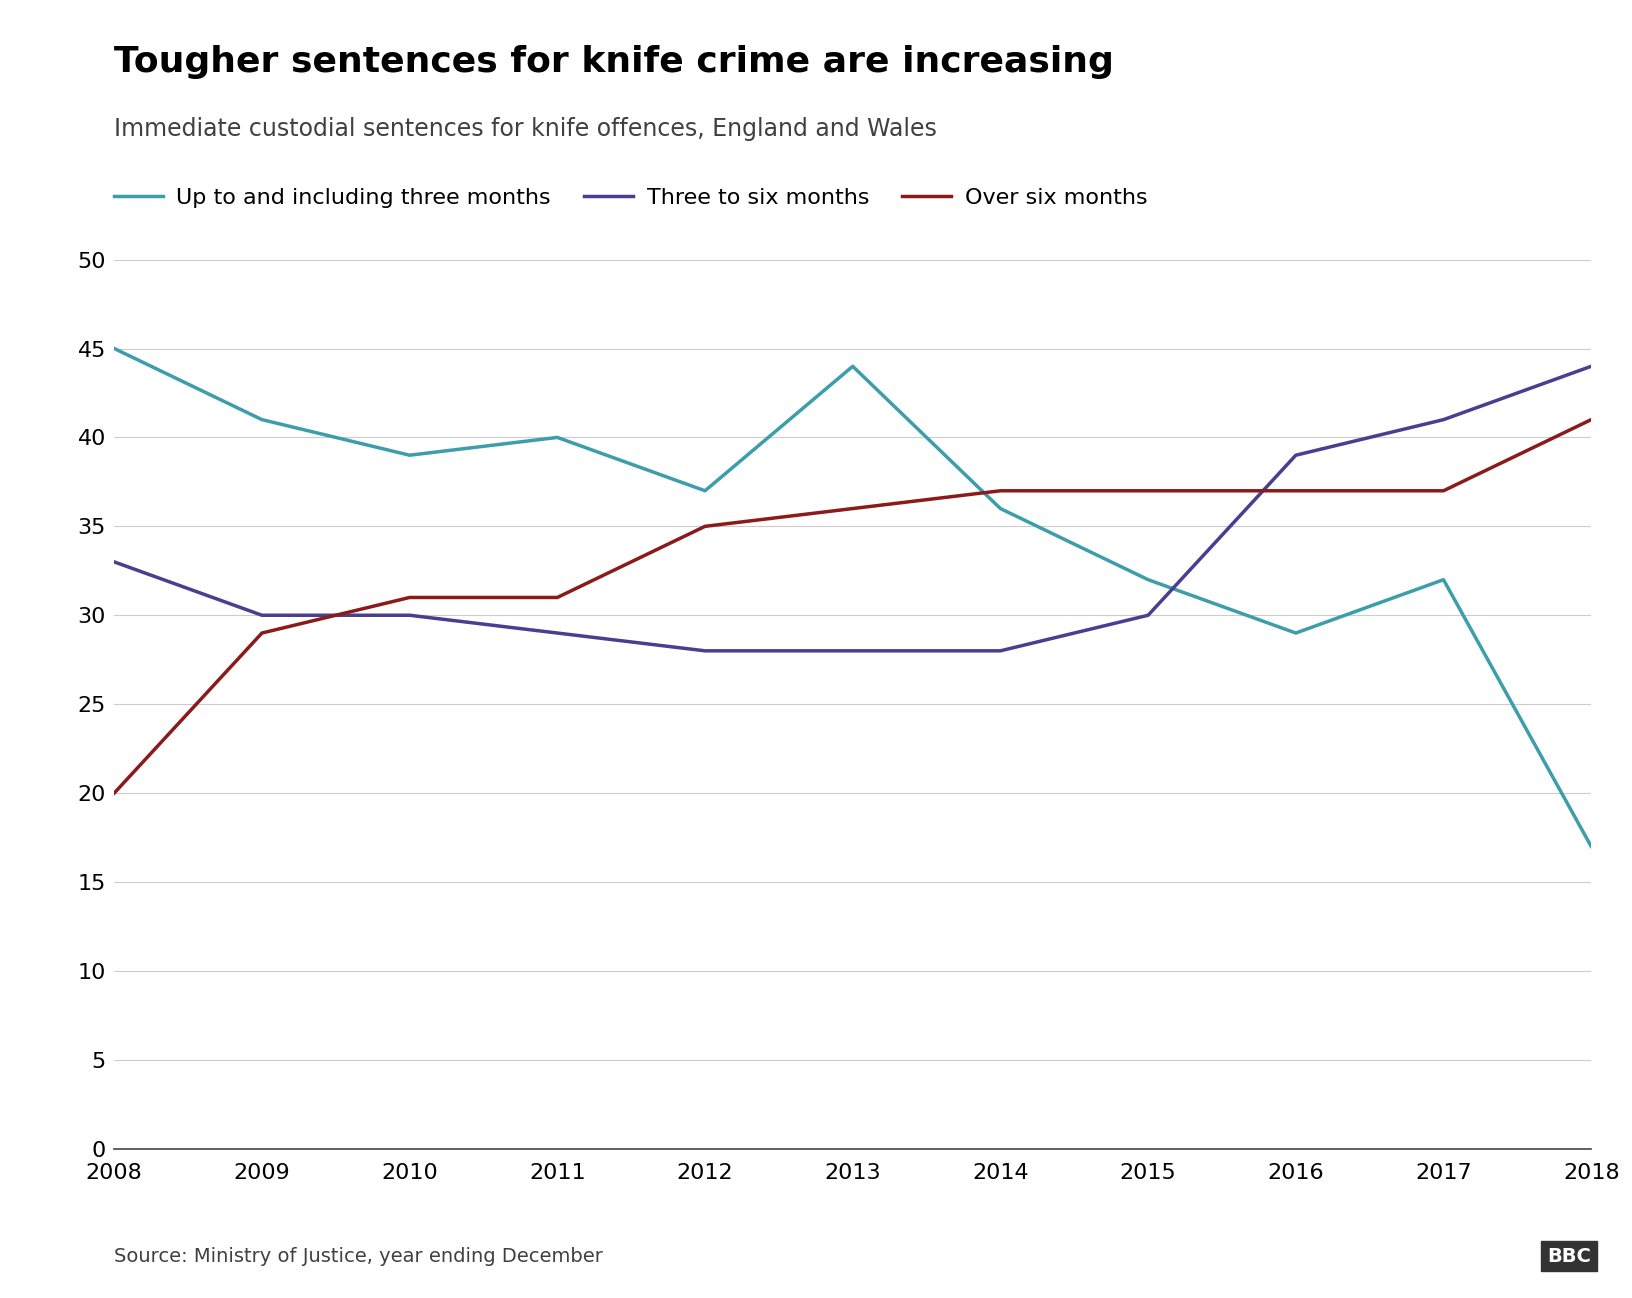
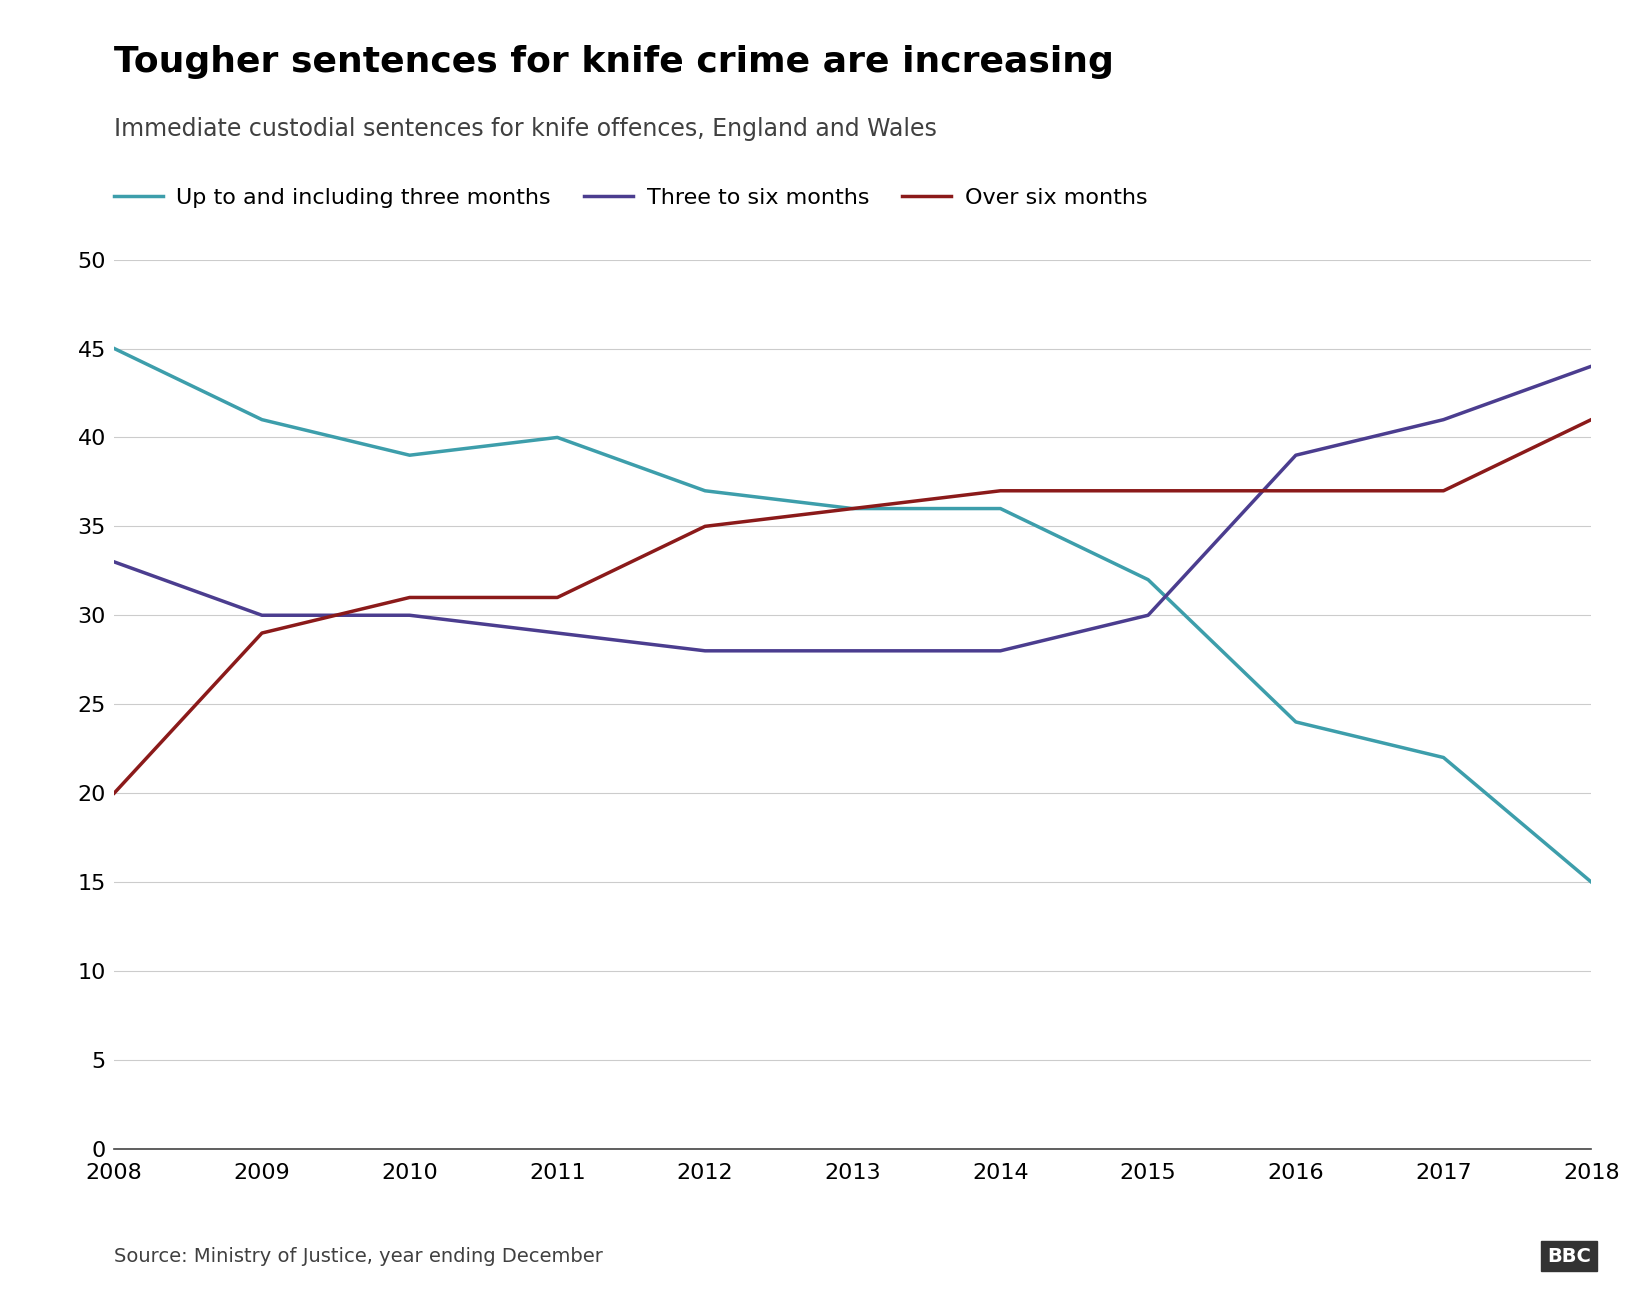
Up to and including three months/2013: 44 -> 36
Up to and including three months/2016: 29 -> 24
Up to and including three months/2017: 32 -> 22
Up to and including three months/2018: 17 -> 15
